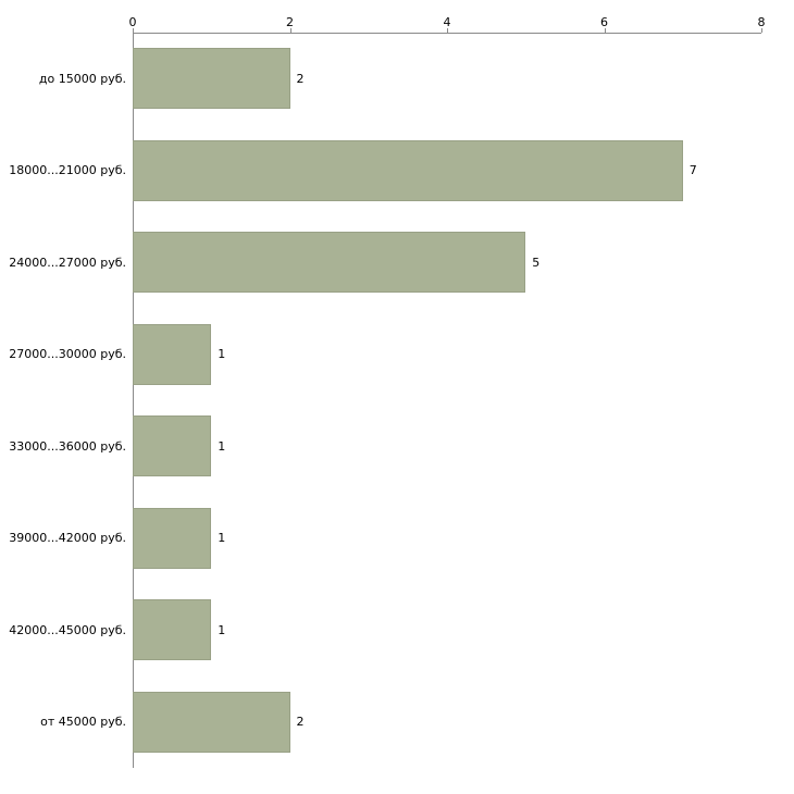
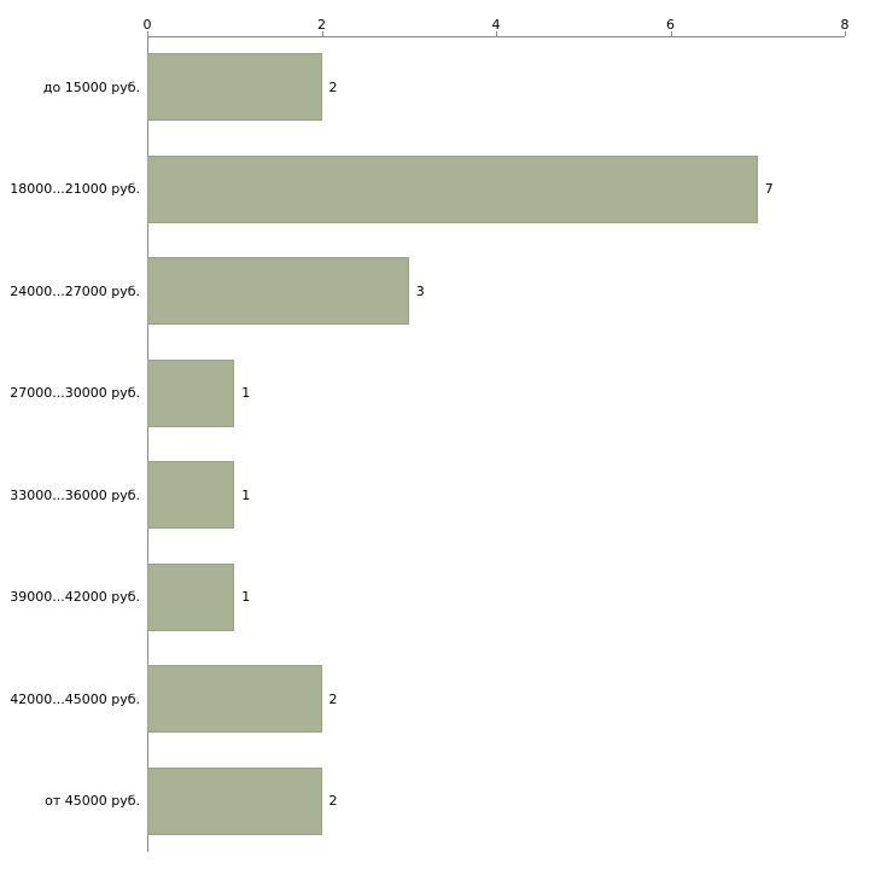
24000...27000 руб.: 5 -> 3
42000...45000 руб.: 1 -> 2
